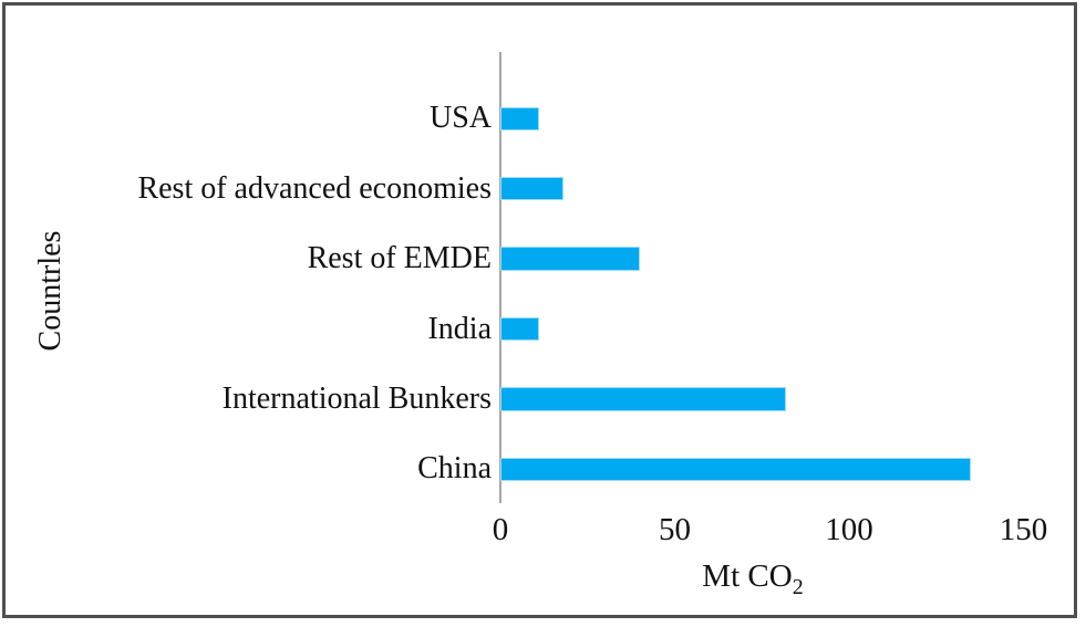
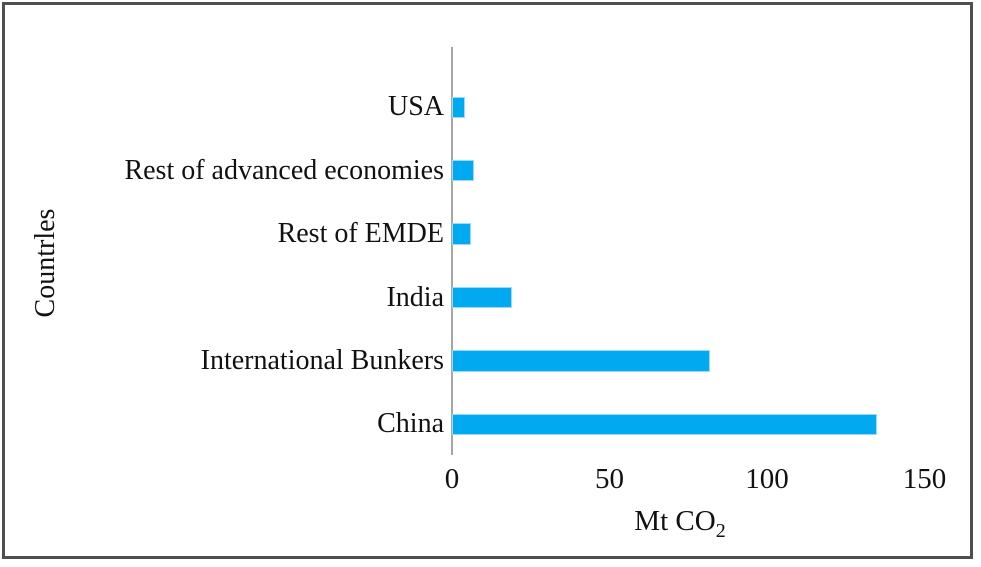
USA: 11 -> 4
Rest of advanced economies: 18 -> 7
Rest of EMDE: 40 -> 6
India: 11 -> 19
